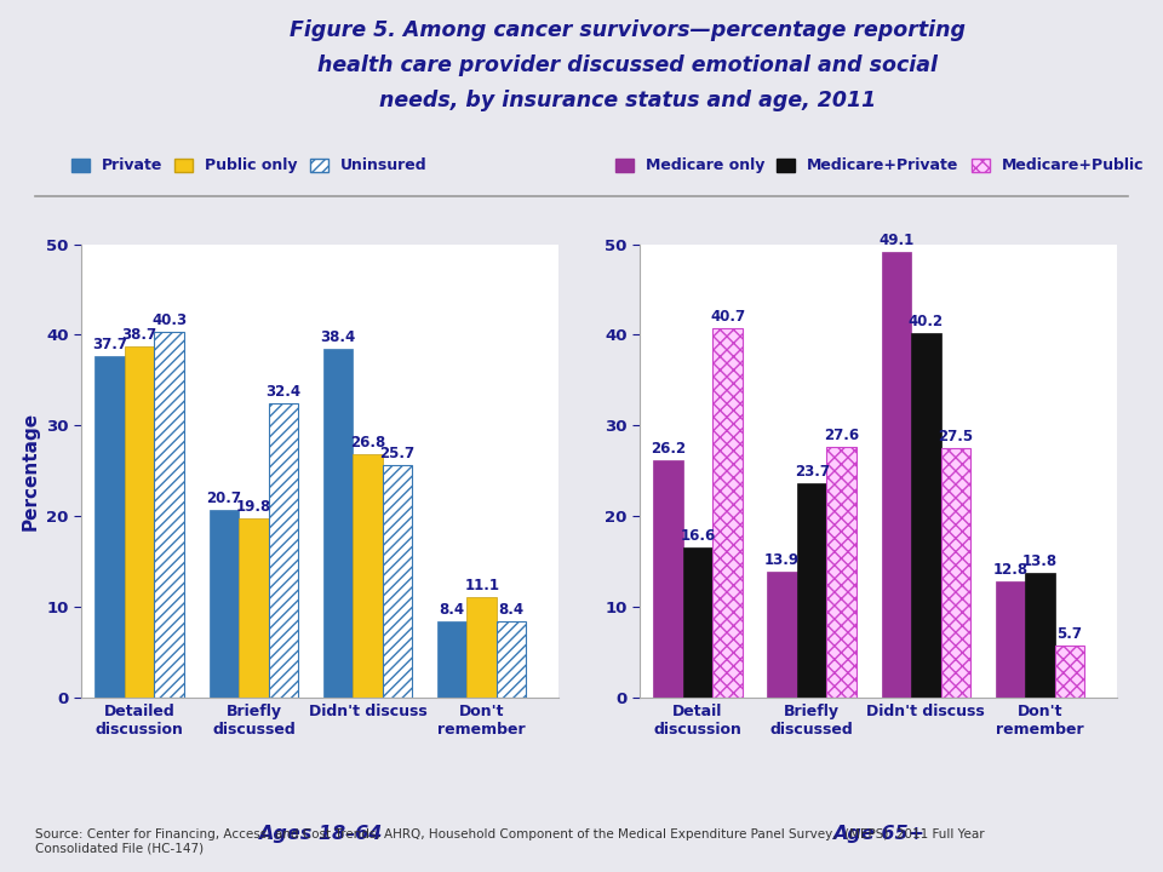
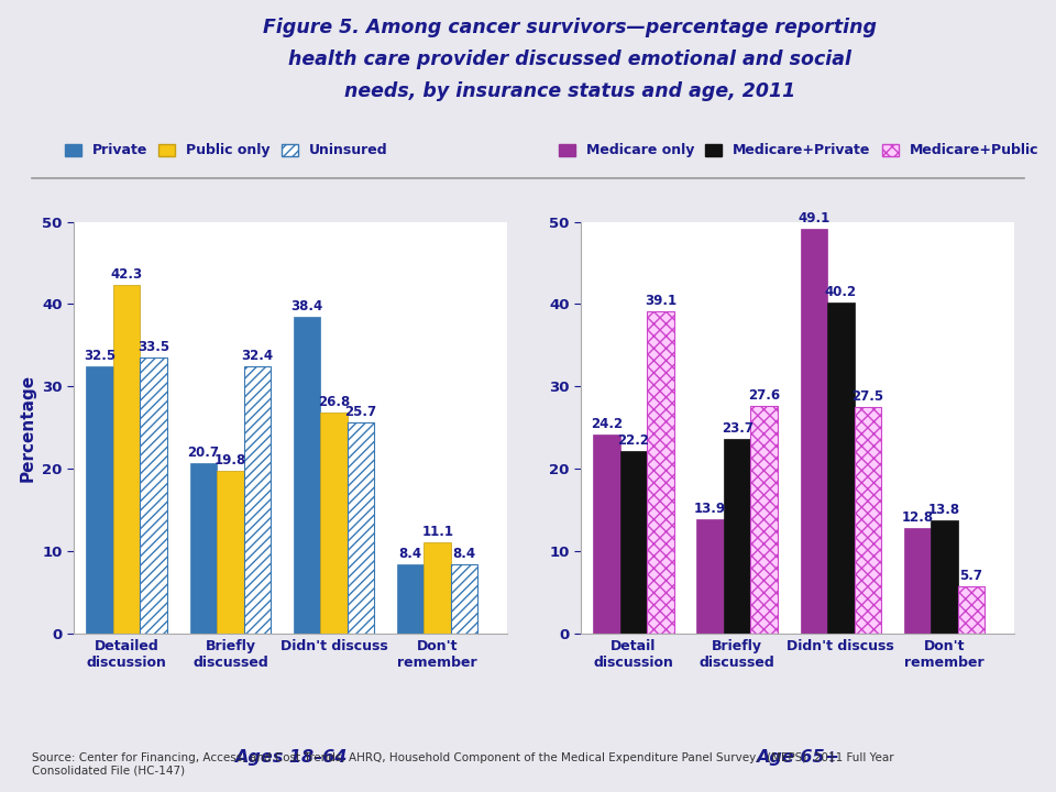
Private/Detailed discussion: 37.7 -> 32.5
Public only/Detailed discussion: 38.7 -> 42.3
Uninsured/Detailed discussion: 40.3 -> 33.5
Medicare only/Detail discussion: 26.2 -> 24.2
Medicare+Private/Detail discussion: 16.6 -> 22.2
Medicare+Public/Detail discussion: 40.7 -> 39.1
